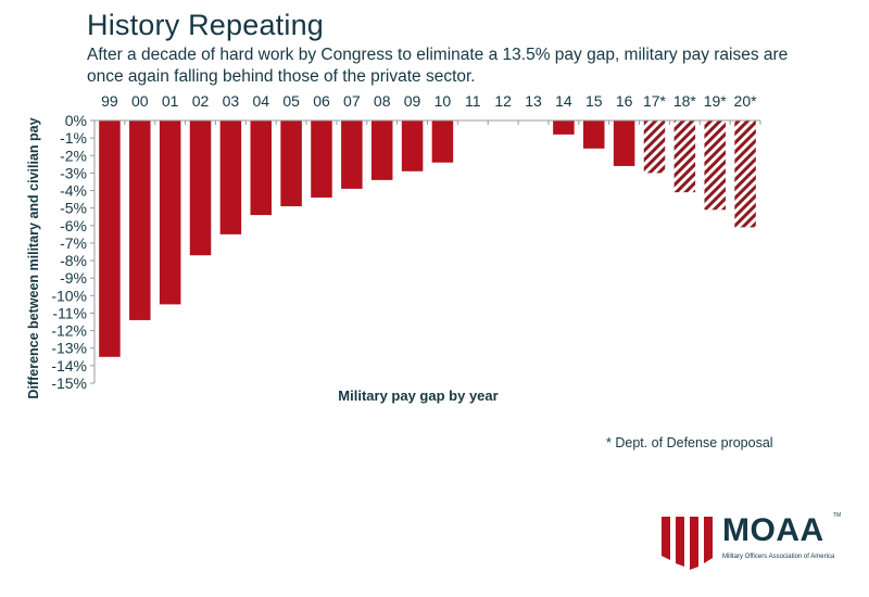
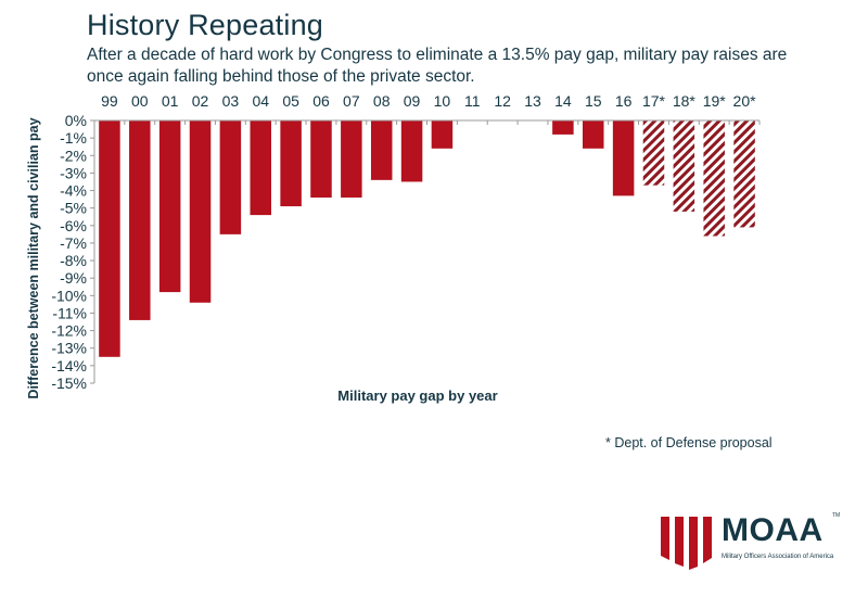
01: -10.5% -> -9.8%
02: -7.7% -> -10.4%
07: -3.9% -> -4.4%
09: -2.9% -> -3.5%
10: -2.4% -> -1.6%
16: -2.6% -> -4.3%
17*: -3.0% -> -3.7%
18*: -4.1% -> -5.2%
19*: -5.1% -> -6.6%
